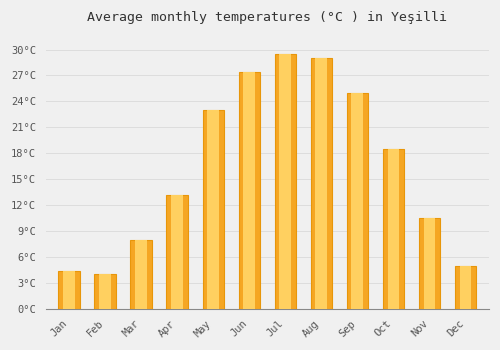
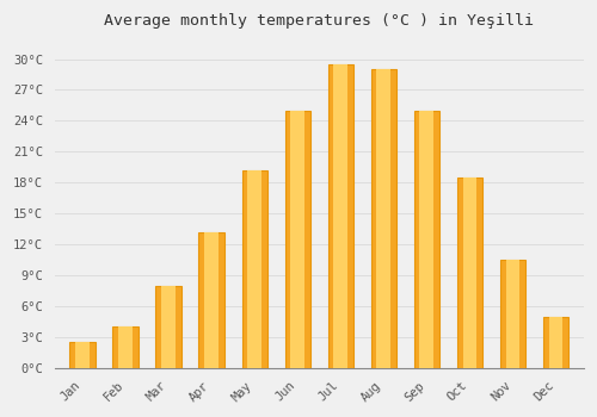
Jan: 4.4°C -> 2.5°C
May: 23.0°C -> 19.2°C
Jun: 27.4°C -> 25.0°C
